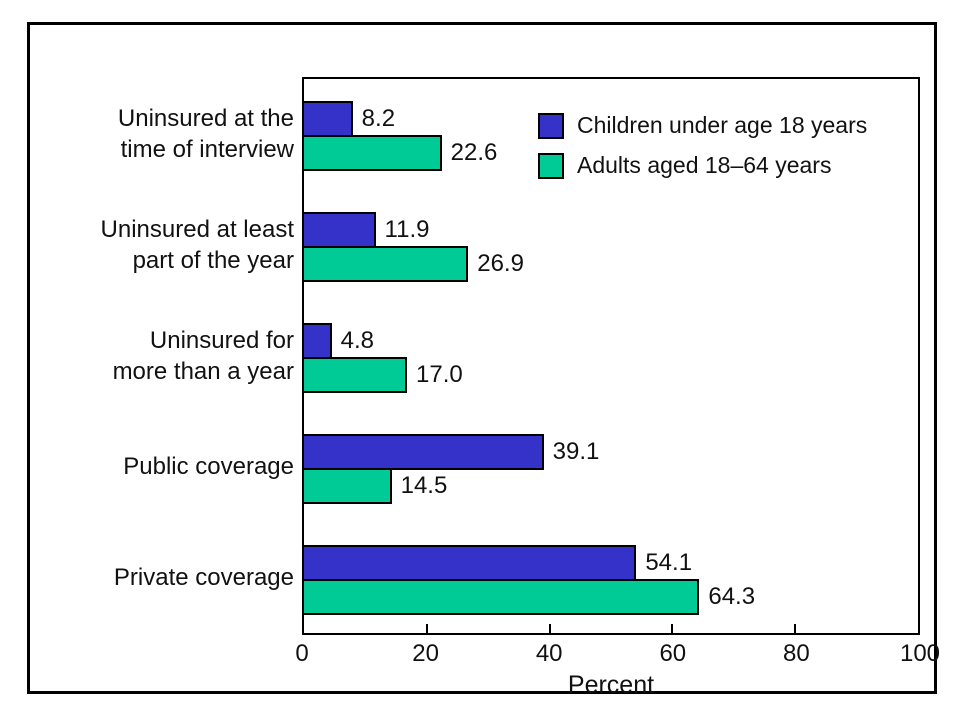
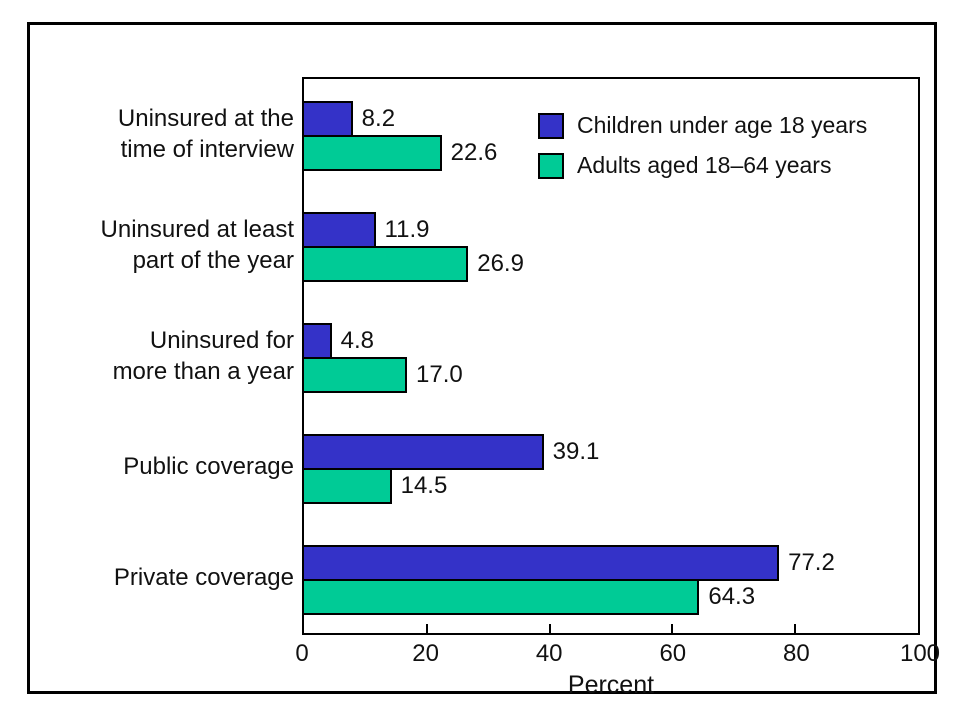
Children under age 18 years/Private coverage: 54.1 -> 77.2
